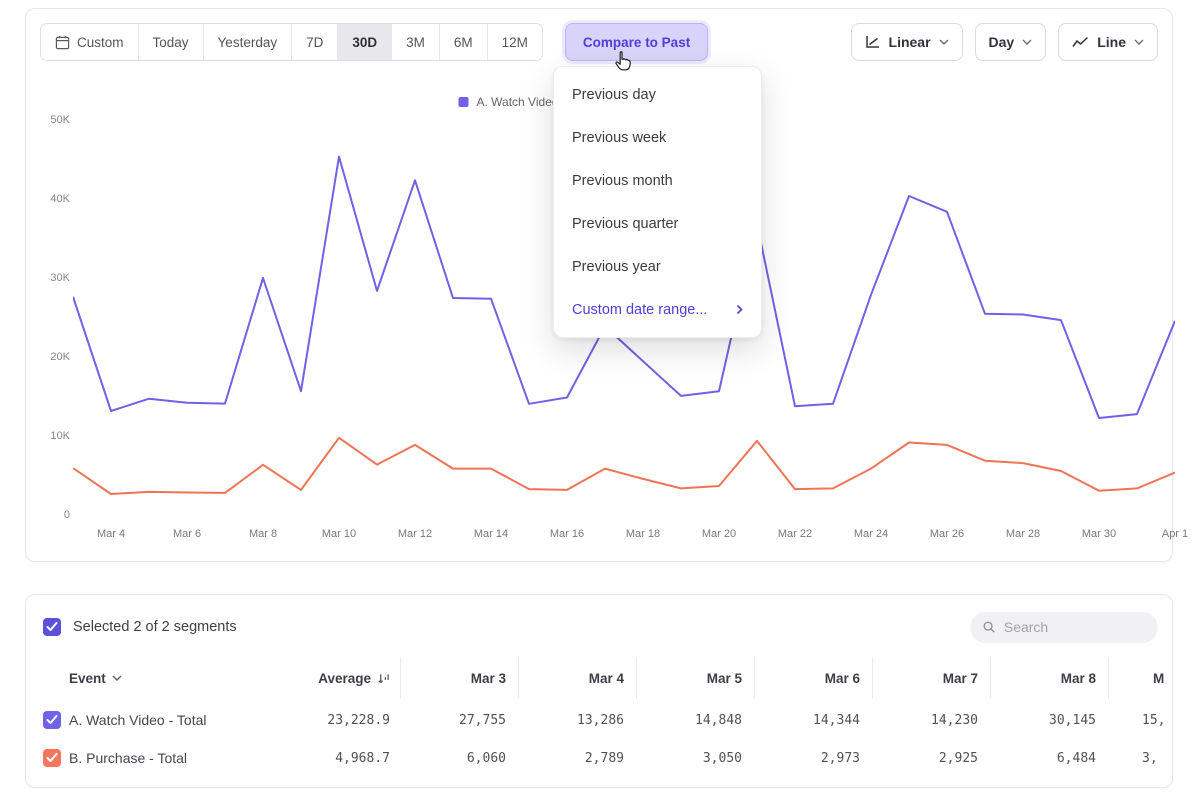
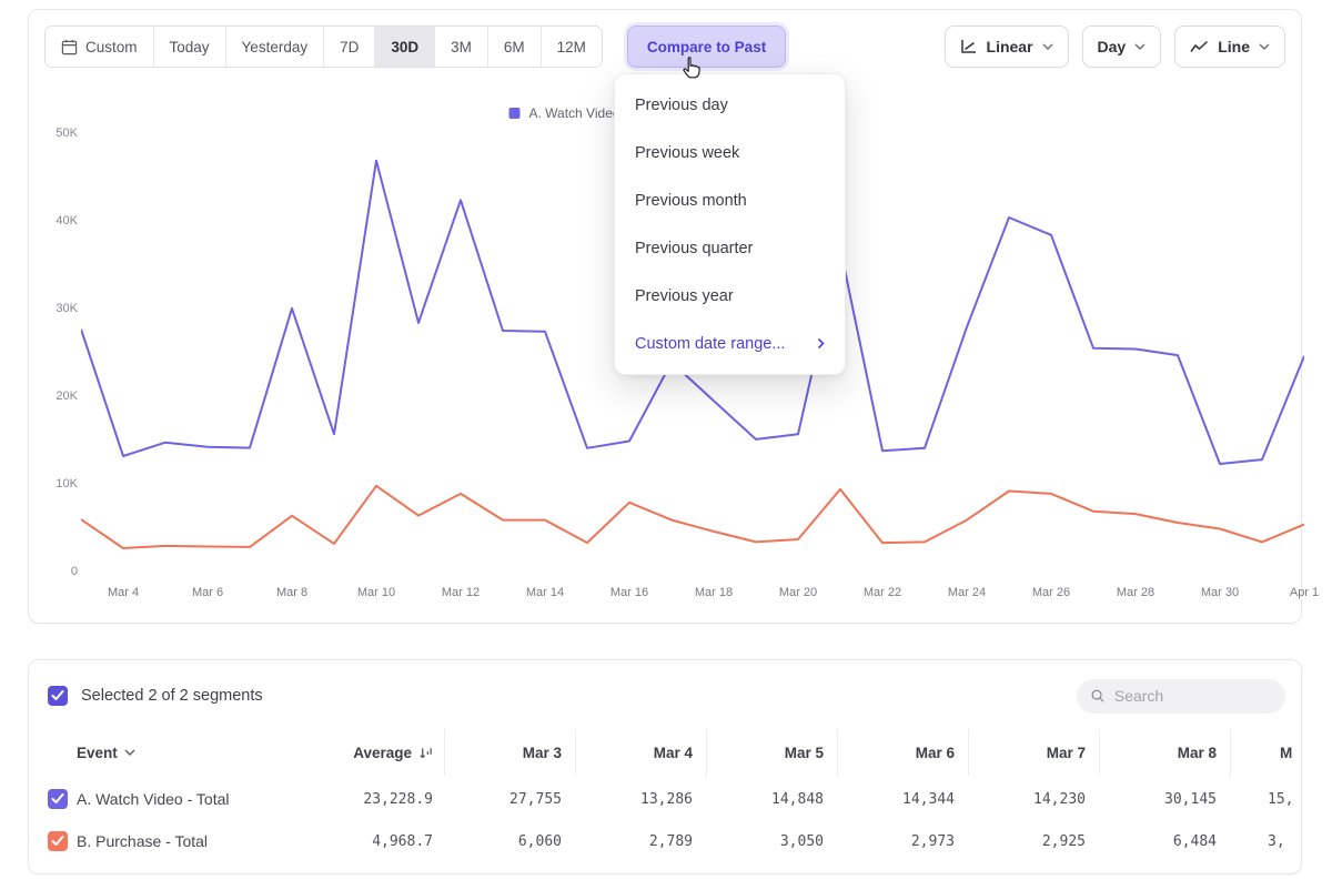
A. Watch Video - Total/Mar 10: 46K -> 47K
B. Purchase - Total/Mar 16: 3K -> 8K
B. Purchase - Total/Mar 30: 3K -> 5K
